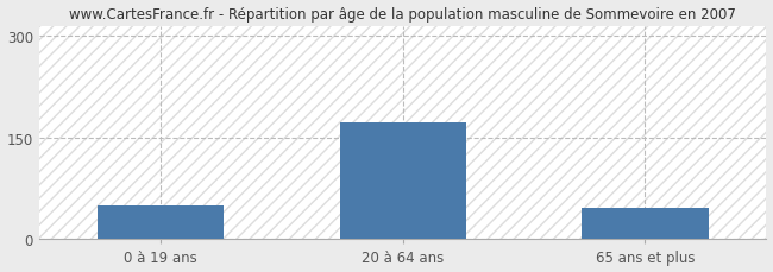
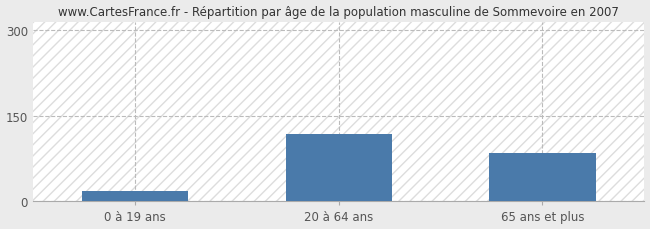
0 à 19 ans: 50 -> 18
20 à 64 ans: 173 -> 118
65 ans et plus: 46 -> 84
